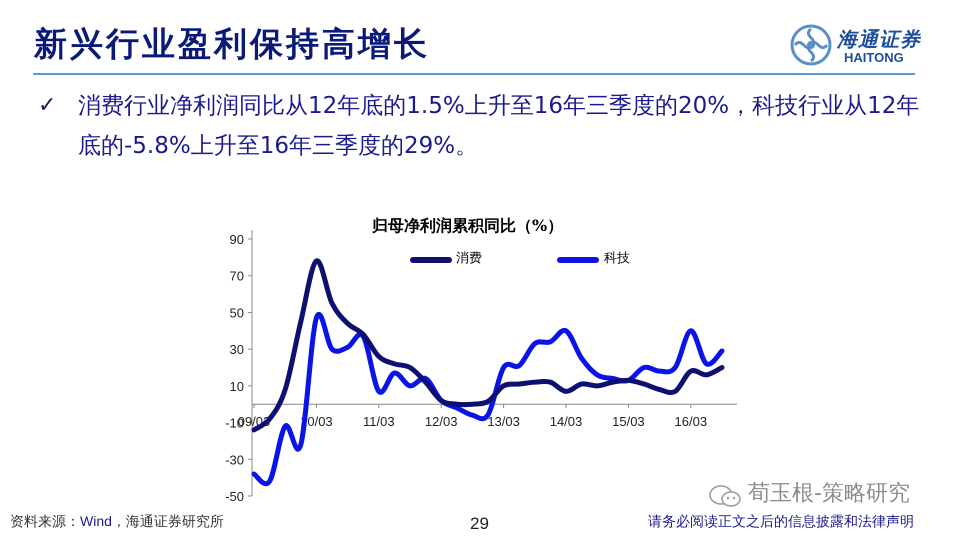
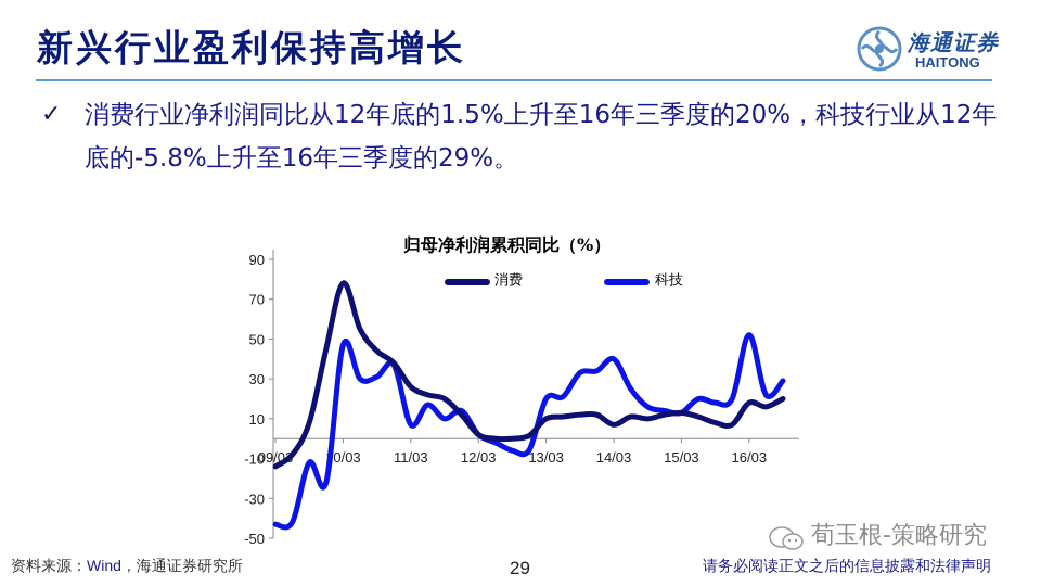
科技/09/03: -38 -> -43
科技/16/03: 40 -> 52
